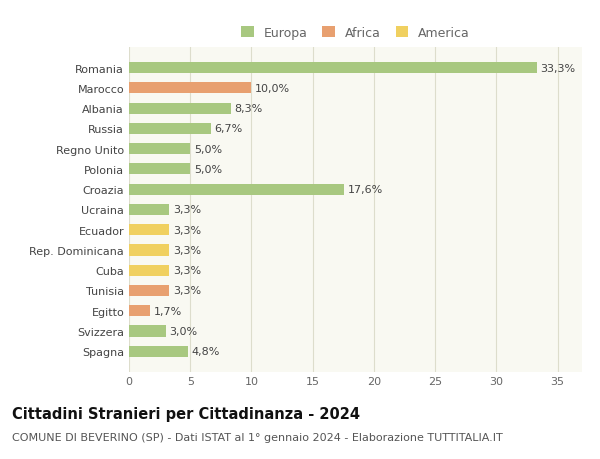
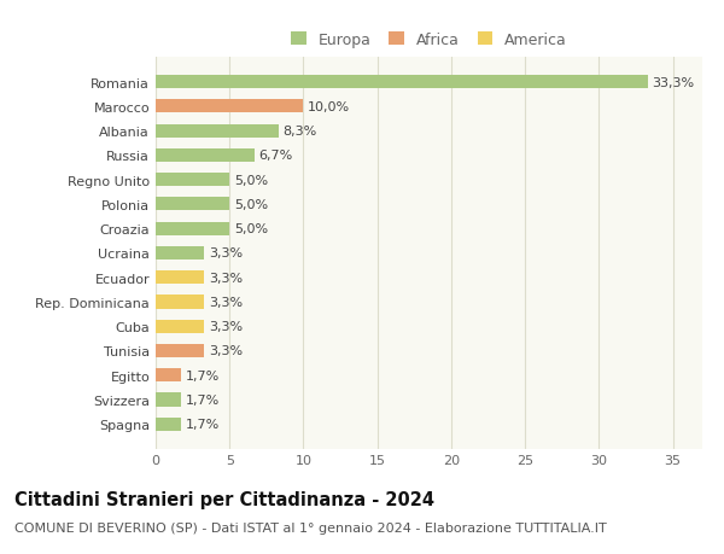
Croazia: 17,6% -> 5,0%
Svizzera: 3,0% -> 1,7%
Spagna: 4,8% -> 1,7%
